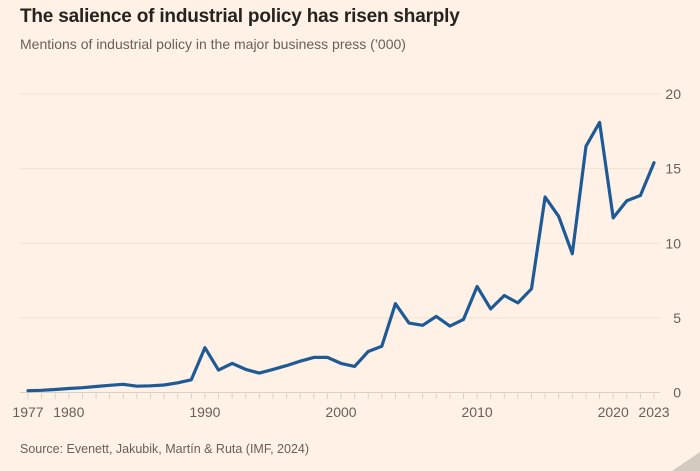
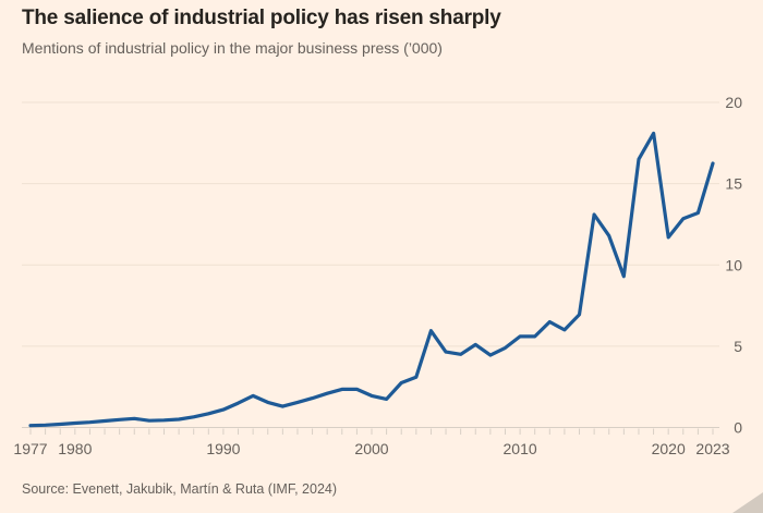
1990: 3.0 -> 1.1
2010: 7.1 -> 5.6
2023: 15.4 -> 16.2
